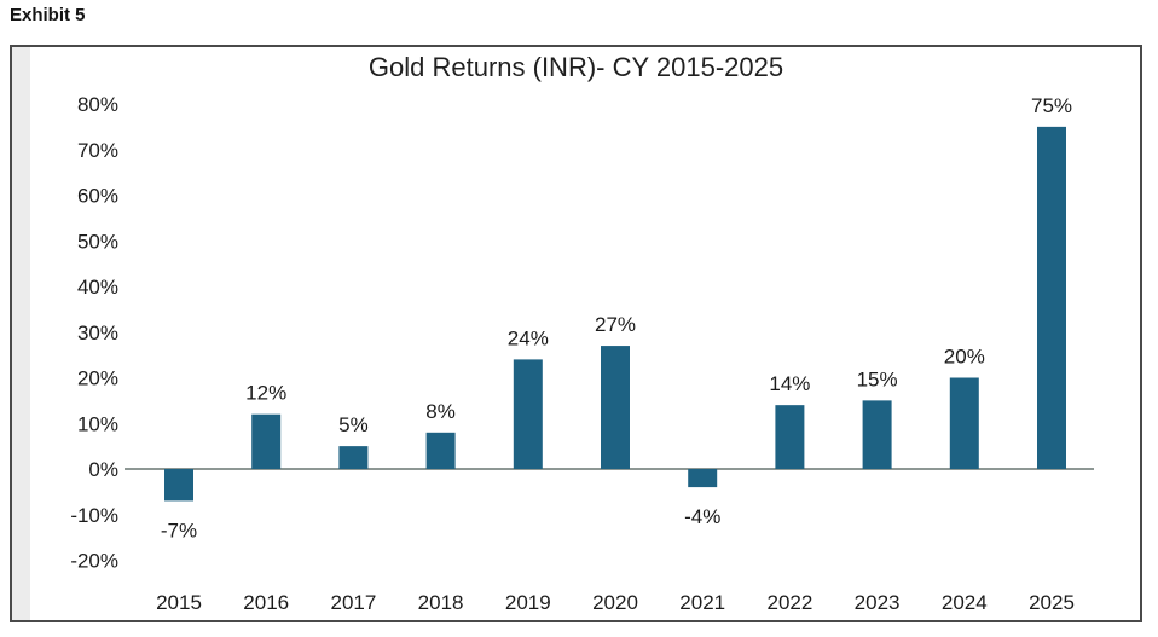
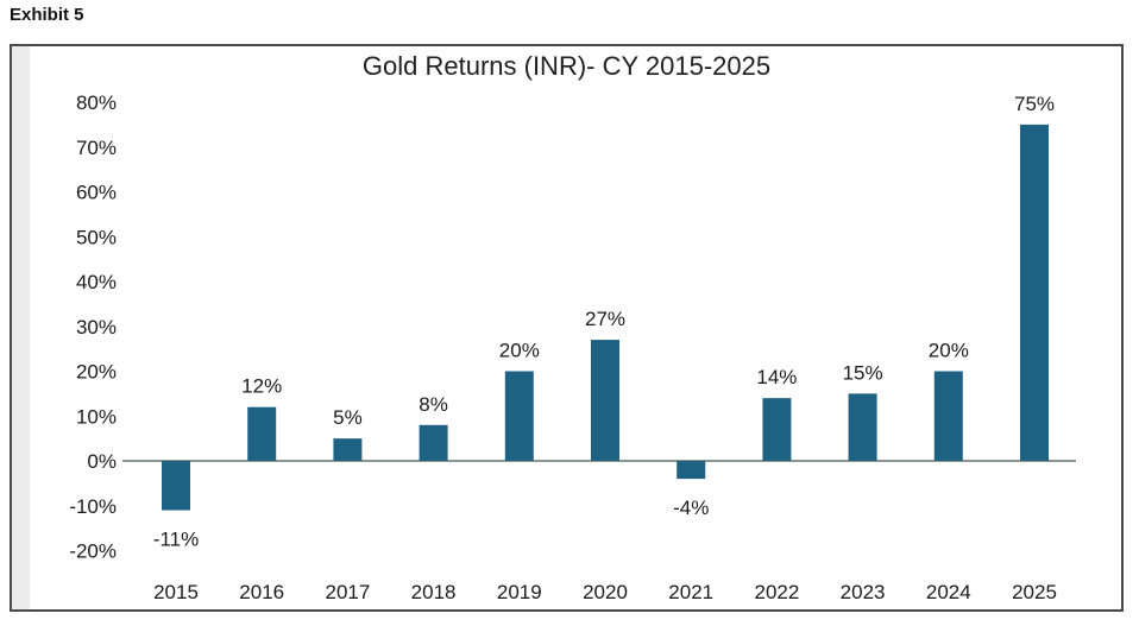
2015: -7% -> -11%
2019: 24% -> 20%
